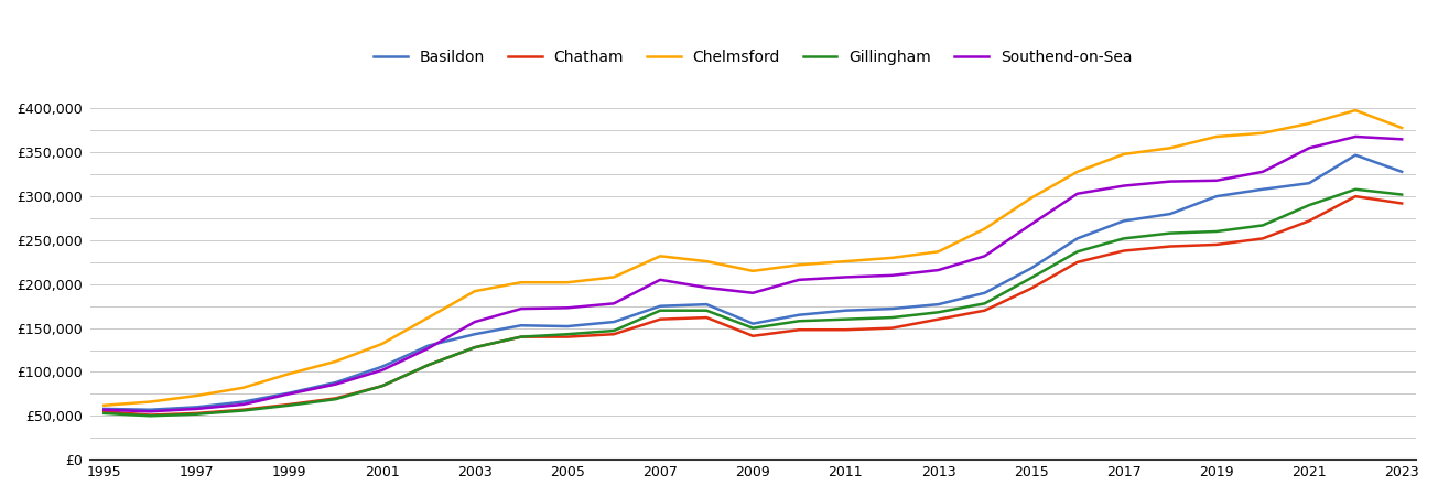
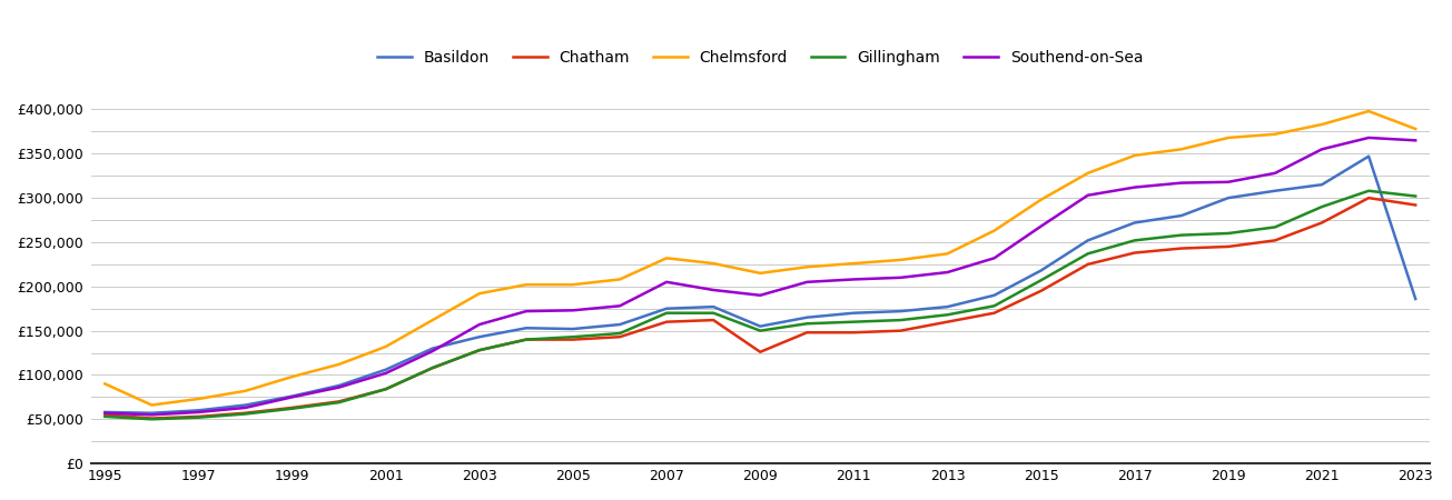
Chelmsford/1995: £62,000 -> £90,000
Chatham/2009: £141,000 -> £126,000
Basildon/2023: £328,000 -> £186,000
